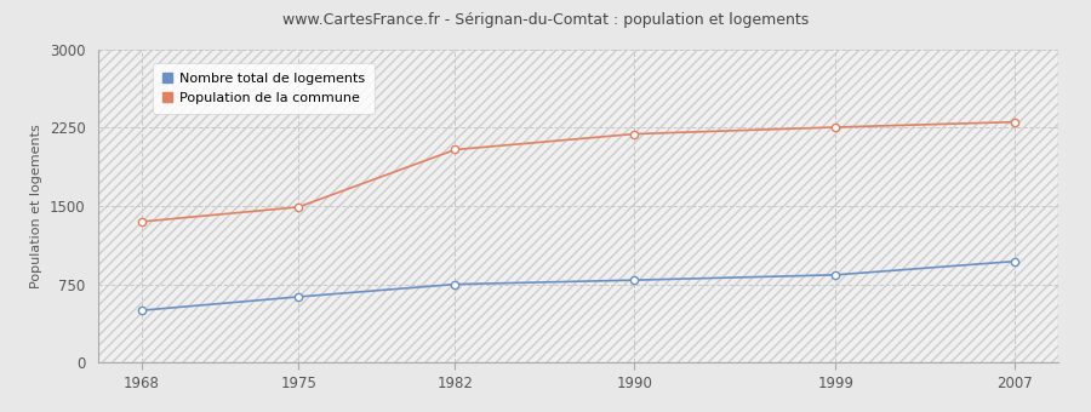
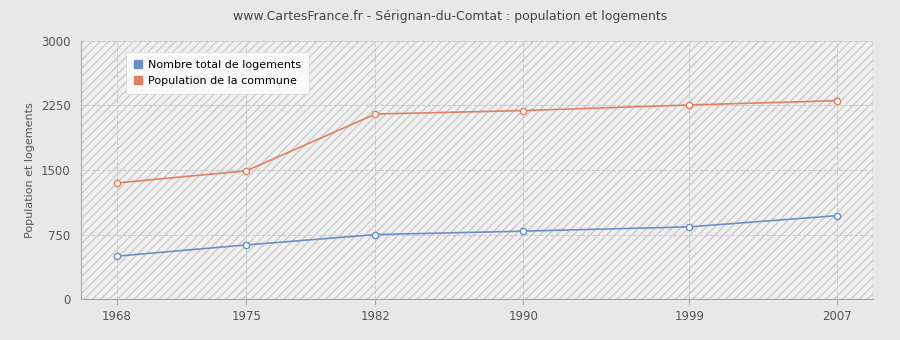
Population de la commune/1982: 2040 -> 2150
